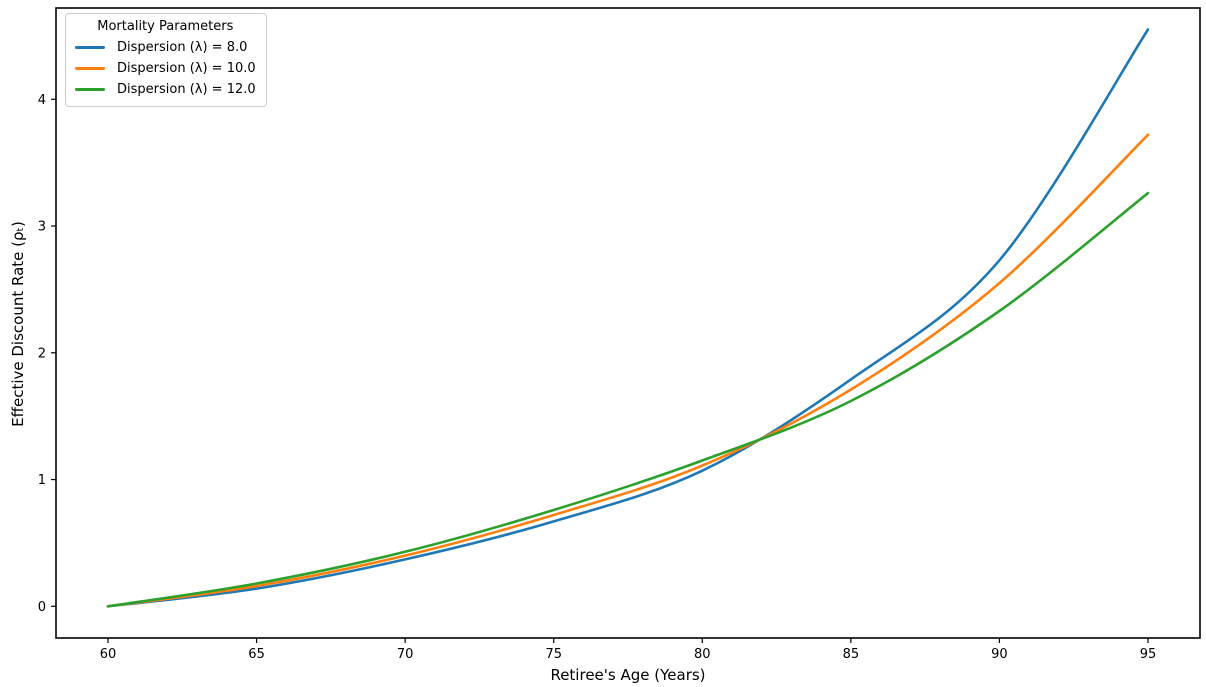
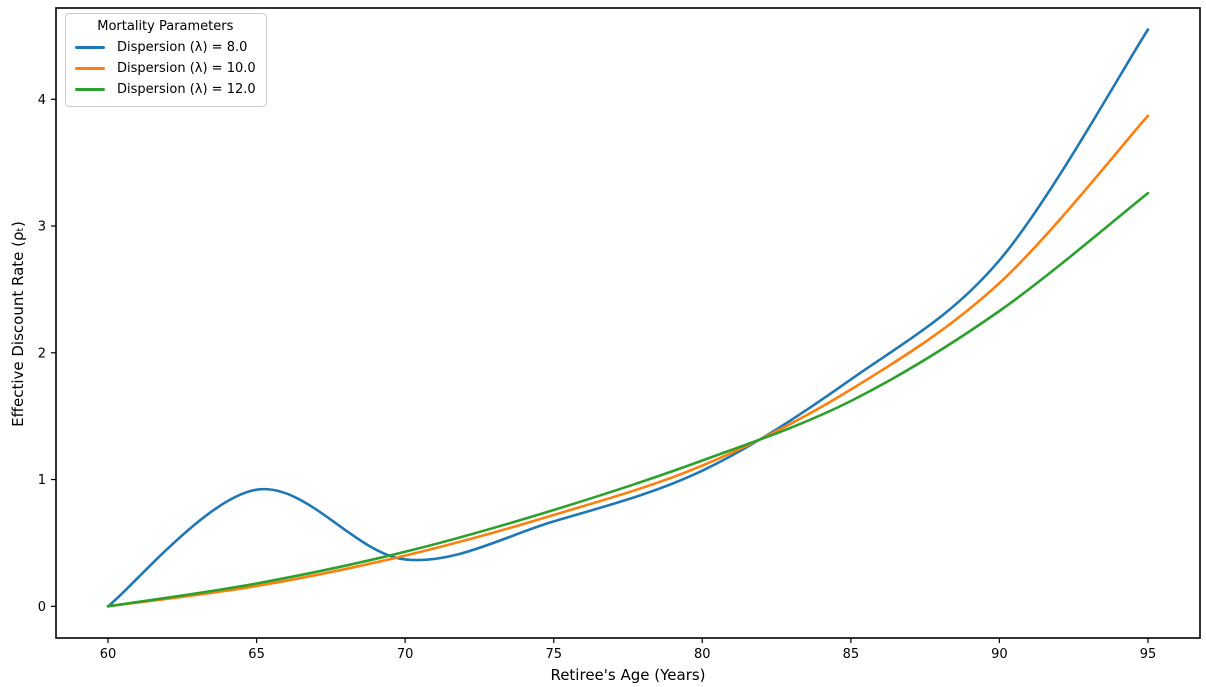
Dispersion (λ) = 8.0/65: 0.14 -> 0.92
Dispersion (λ) = 10.0/95: 3.72 -> 3.87
